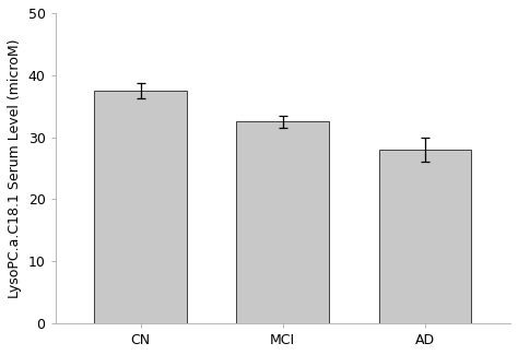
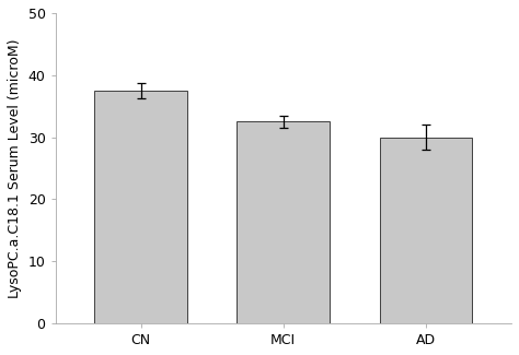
AD: 28.0 -> 30.0
